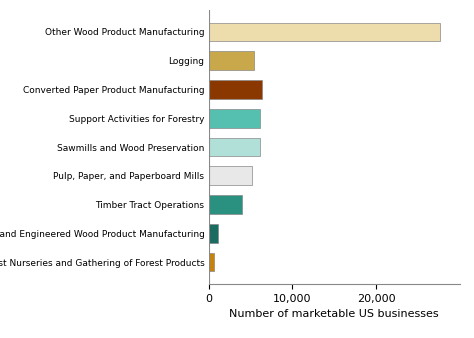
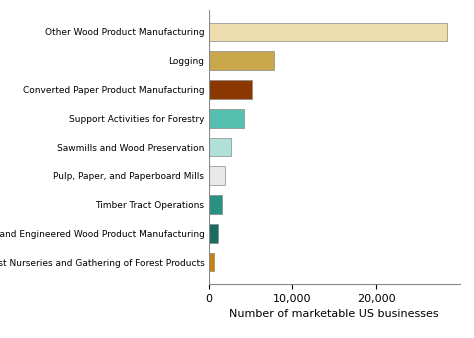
Other Wood Product Manufacturing: 27,600 -> 28,500
Logging: 5,400 -> 7,800
Converted Paper Product Manufacturing: 6,400 -> 5,200
Support Activities for Forestry: 6,200 -> 4,200
Sawmills and Wood Preservation: 6,200 -> 2,700
Pulp, Paper, and Paperboard Mills: 5,200 -> 2,000
Timber Tract Operations: 4,000 -> 1,600
